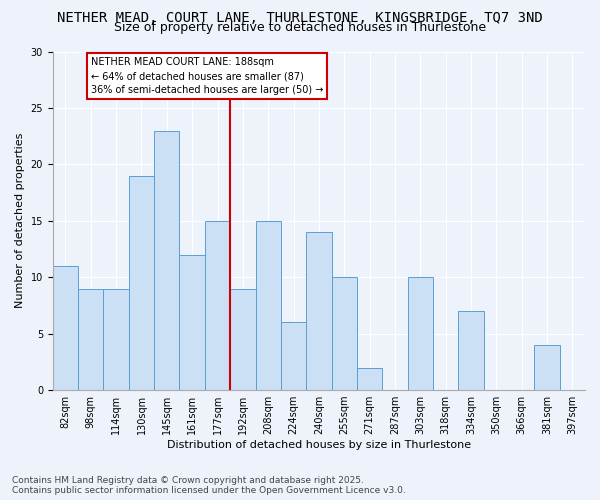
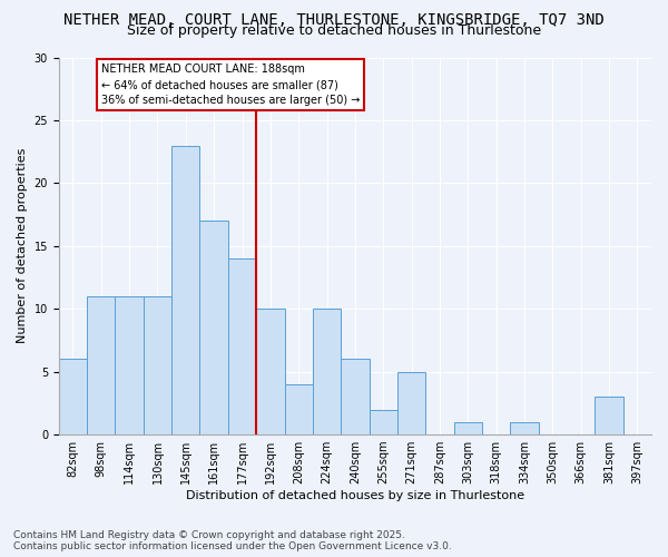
82sqm: 11 -> 6
98sqm: 9 -> 11
114sqm: 9 -> 11
130sqm: 19 -> 11
161sqm: 12 -> 17
177sqm: 15 -> 14
192sqm: 9 -> 10
208sqm: 15 -> 4
224sqm: 6 -> 10
240sqm: 14 -> 6
255sqm: 10 -> 2
271sqm: 2 -> 5
303sqm: 10 -> 1
334sqm: 7 -> 1
381sqm: 4 -> 3
